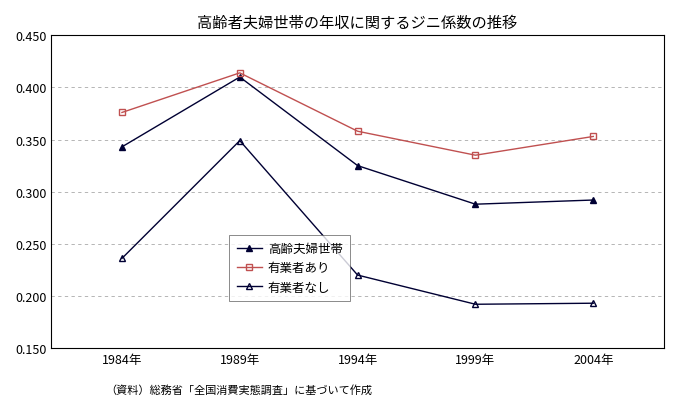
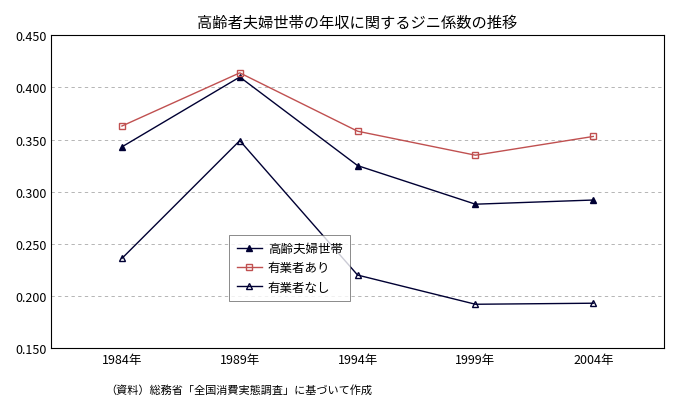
有業者あり/1984年: 0.376 -> 0.363
